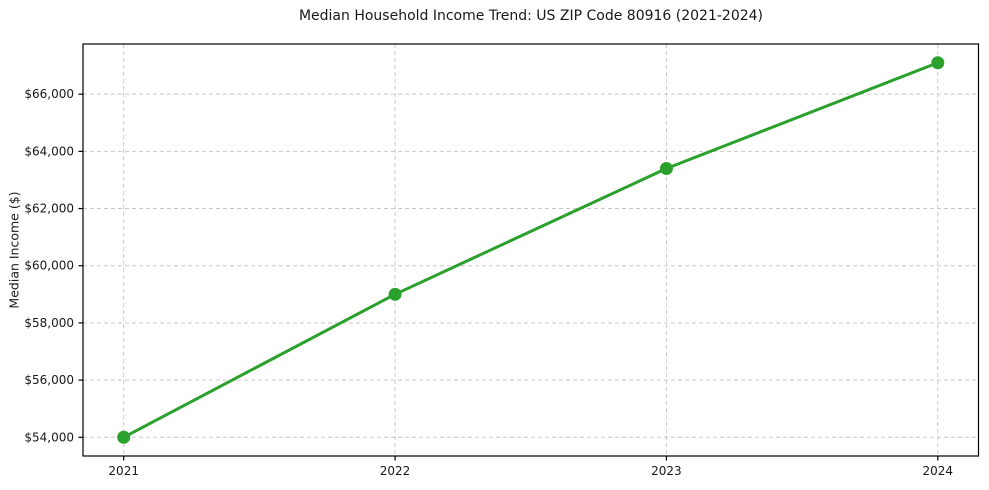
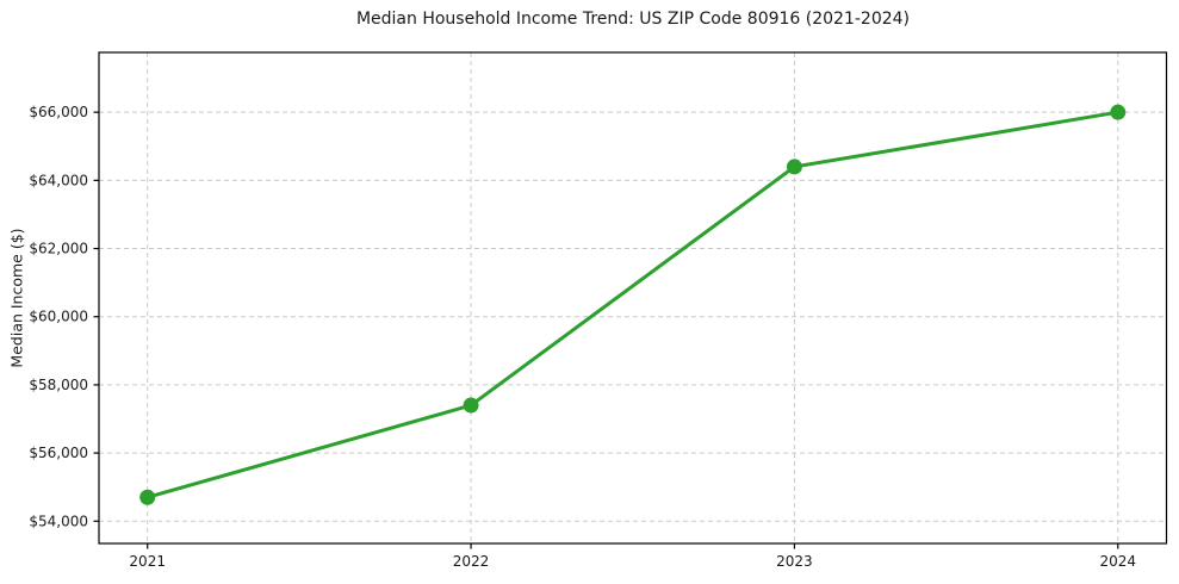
2021: $54000 -> $54700
2022: $59000 -> $57400
2023: $63400 -> $64400
2024: $67100 -> $66000
